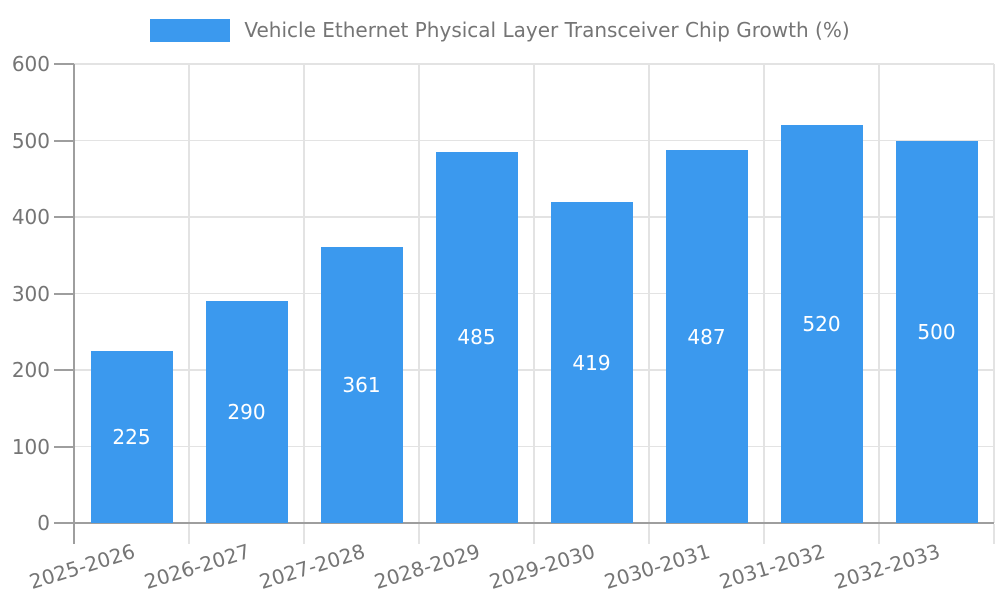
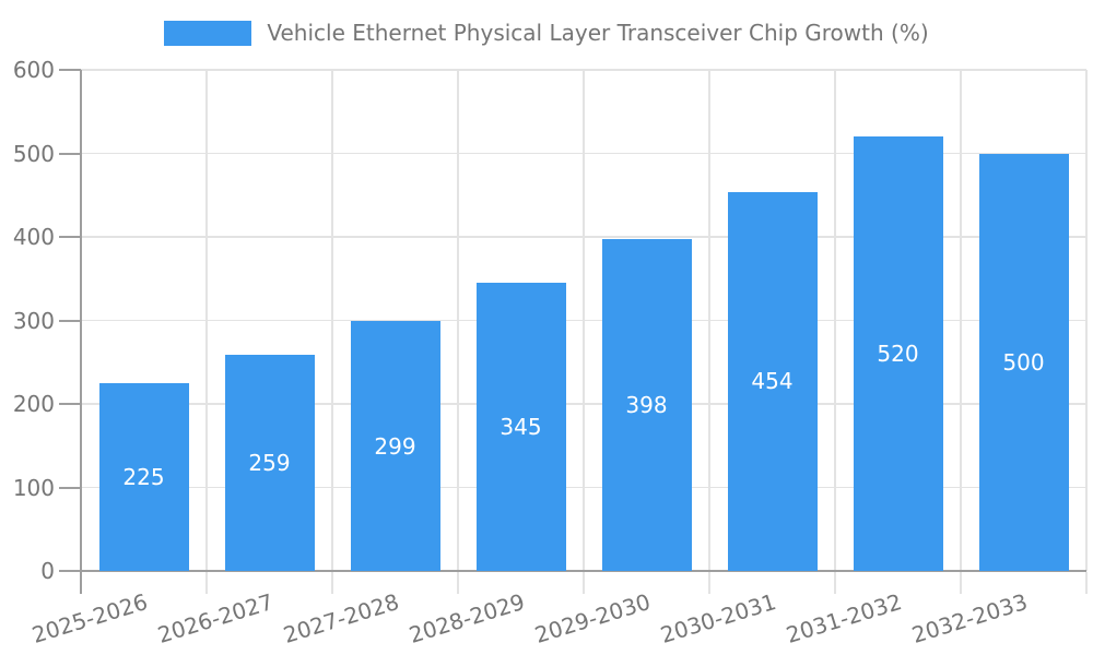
2026-2027: 290 -> 259
2027-2028: 361 -> 299
2028-2029: 485 -> 345
2029-2030: 419 -> 398
2030-2031: 487 -> 454
